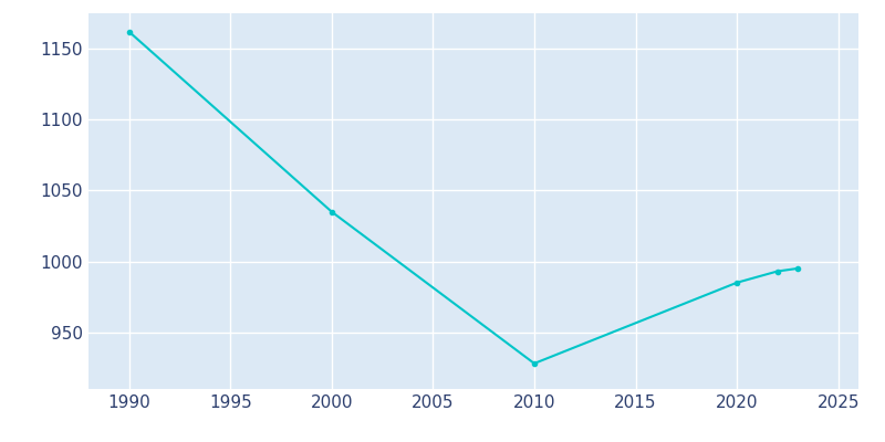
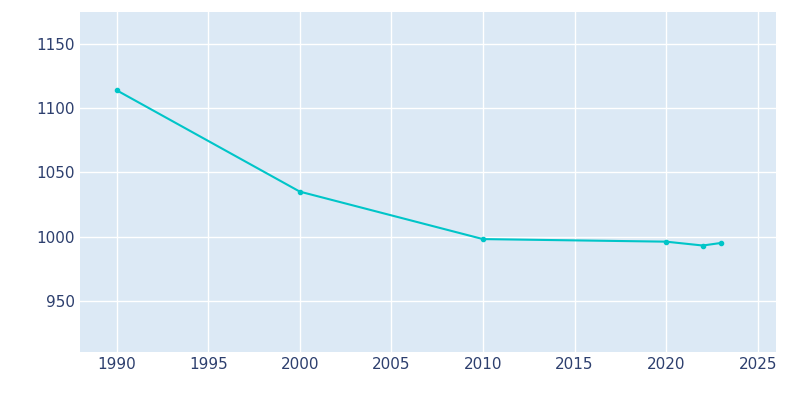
1990: 1162 -> 1114
2010: 928 -> 998
2020: 985 -> 996
